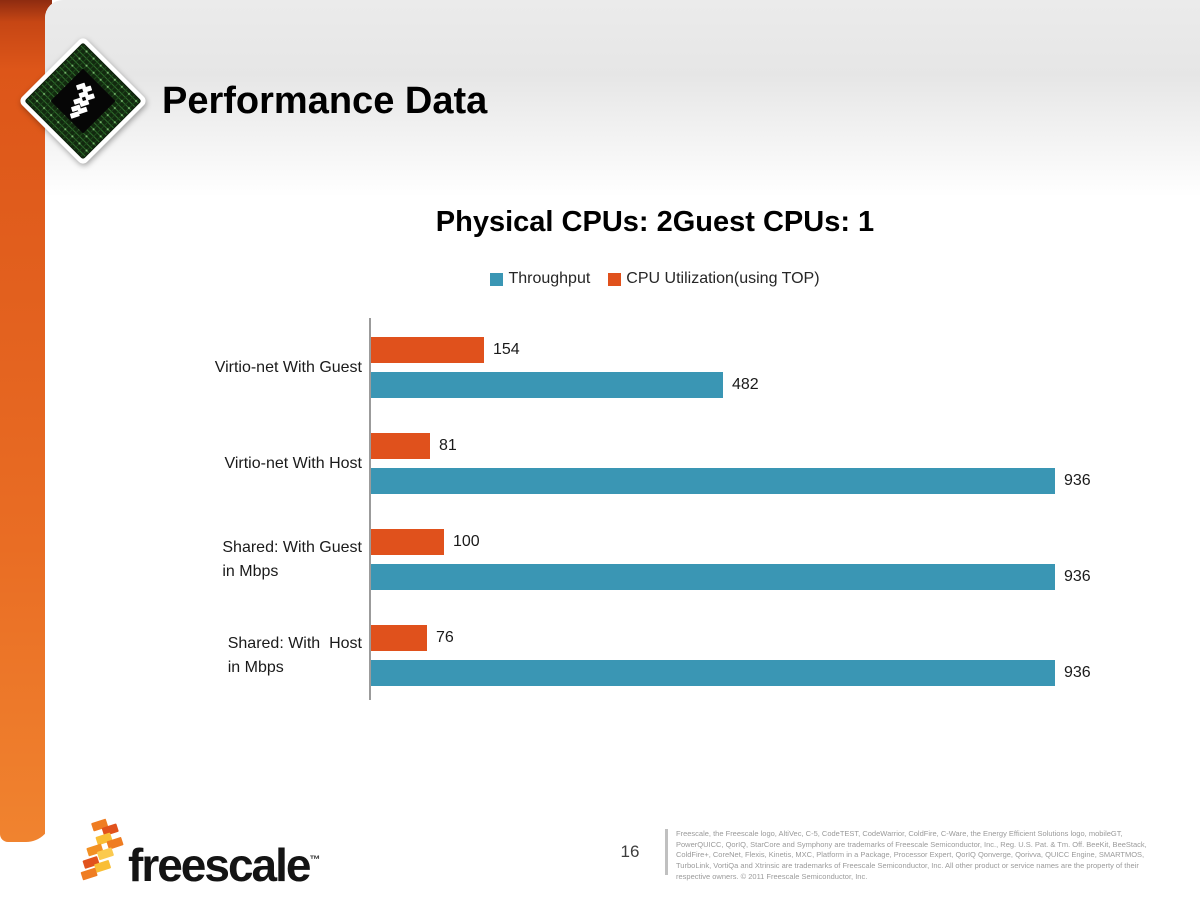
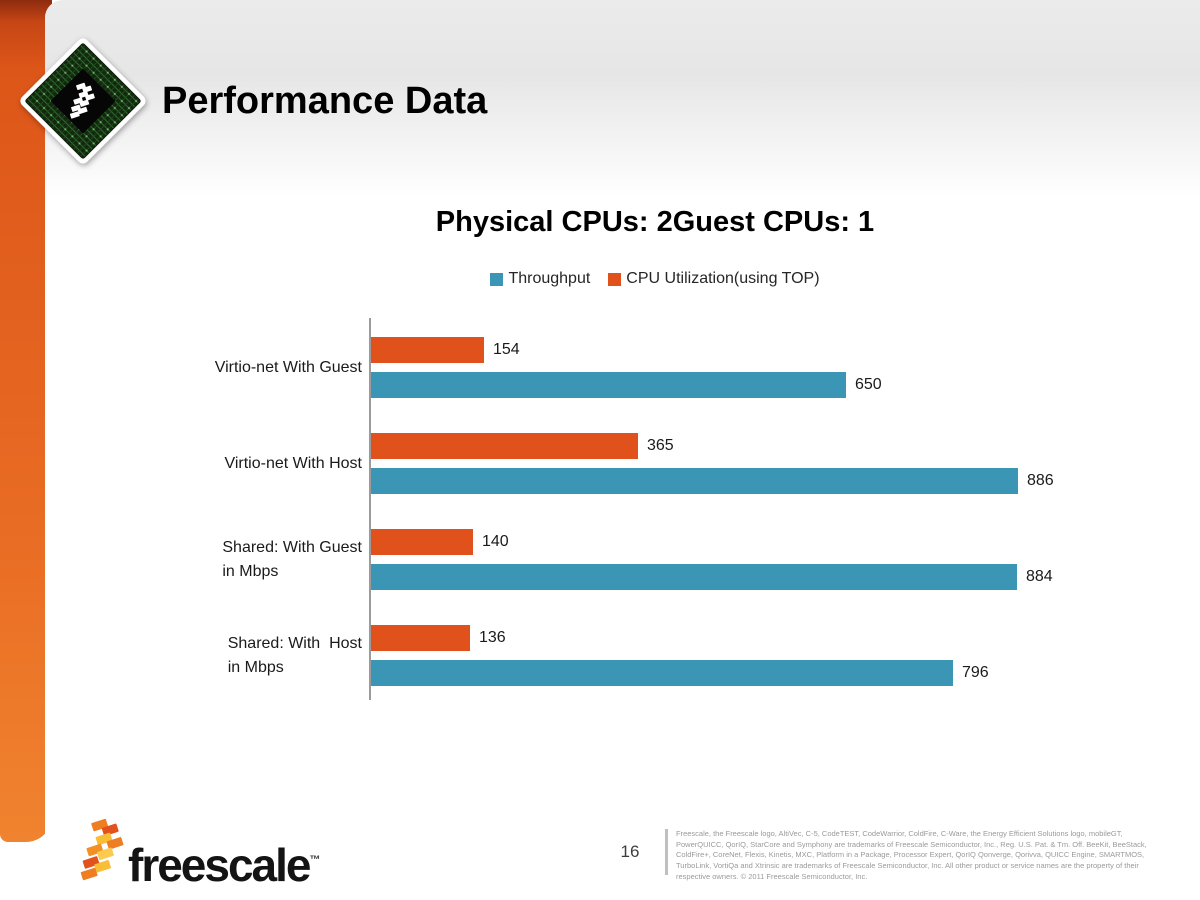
Throughput/Virtio-net With Guest: 482 -> 650
Throughput/Virtio-net With Host: 936 -> 886
CPU Utilization(using TOP)/Virtio-net With Host: 81 -> 365
Throughput/Shared: With Guest in Mbps: 936 -> 884
CPU Utilization(using TOP)/Shared: With Guest in Mbps: 100 -> 140
Throughput/Shared: With Host in Mbps: 936 -> 796
CPU Utilization(using TOP)/Shared: With Host in Mbps: 76 -> 136
